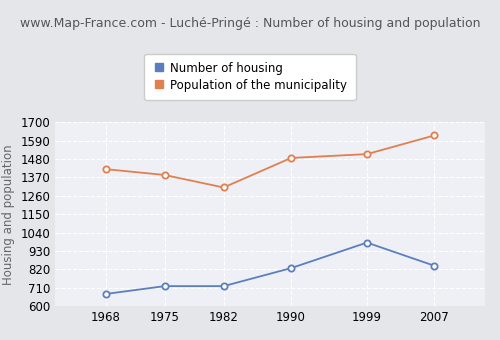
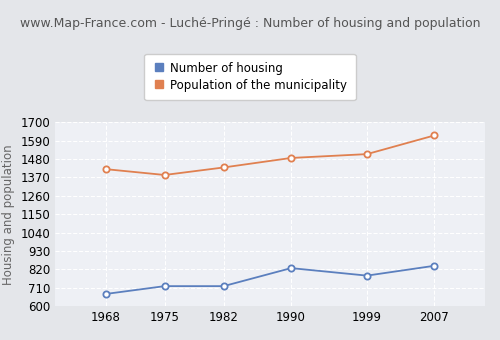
Population of the municipality/1982: 1310 -> 1430
Number of housing/1999: 980 -> 780
